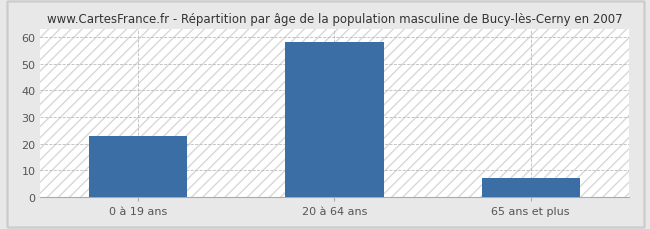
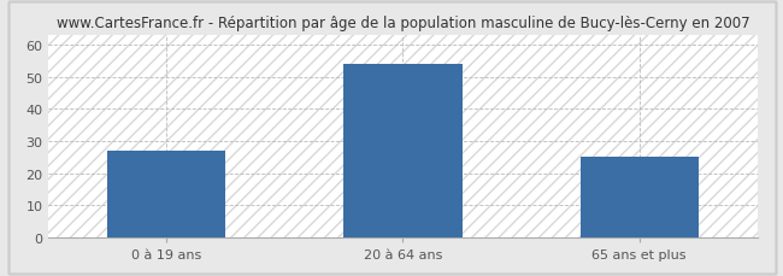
0 à 19 ans: 23 -> 27
20 à 64 ans: 58 -> 54
65 ans et plus: 7 -> 25
